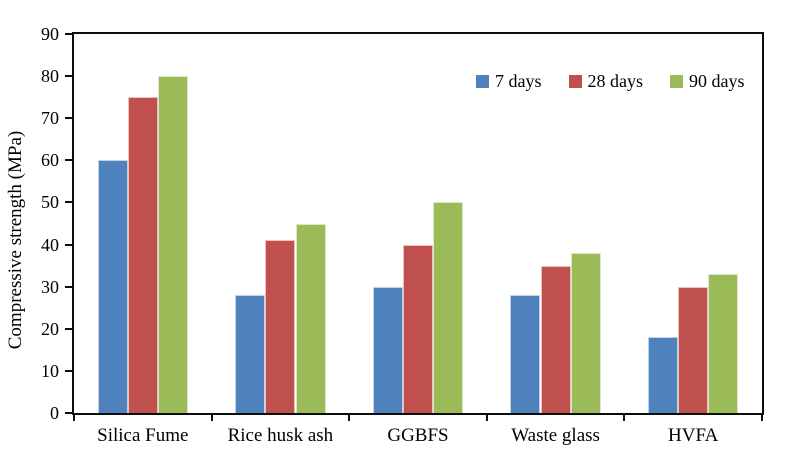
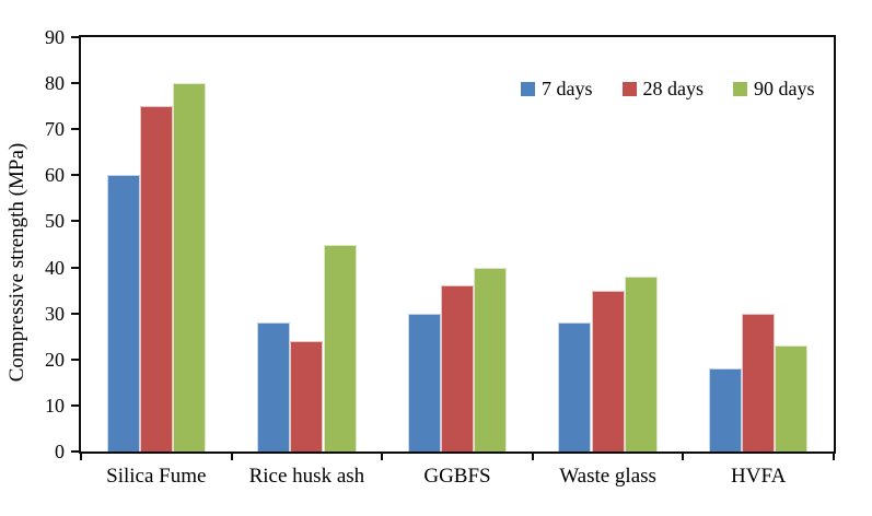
28 days/Rice husk ash: 41 -> 24
28 days/GGBFS: 40 -> 36
90 days/GGBFS: 50 -> 40
90 days/HVFA: 33 -> 23
